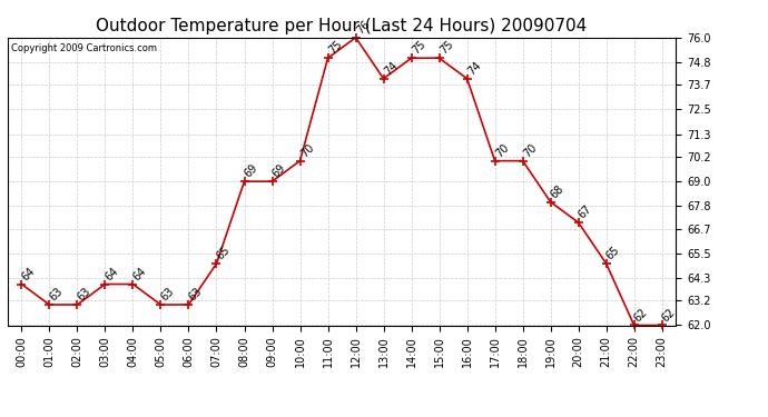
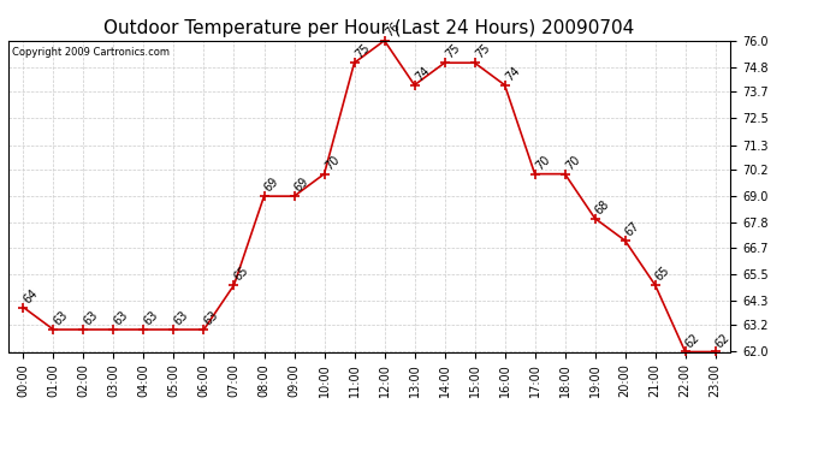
03:00: 64 -> 63
04:00: 64 -> 63
